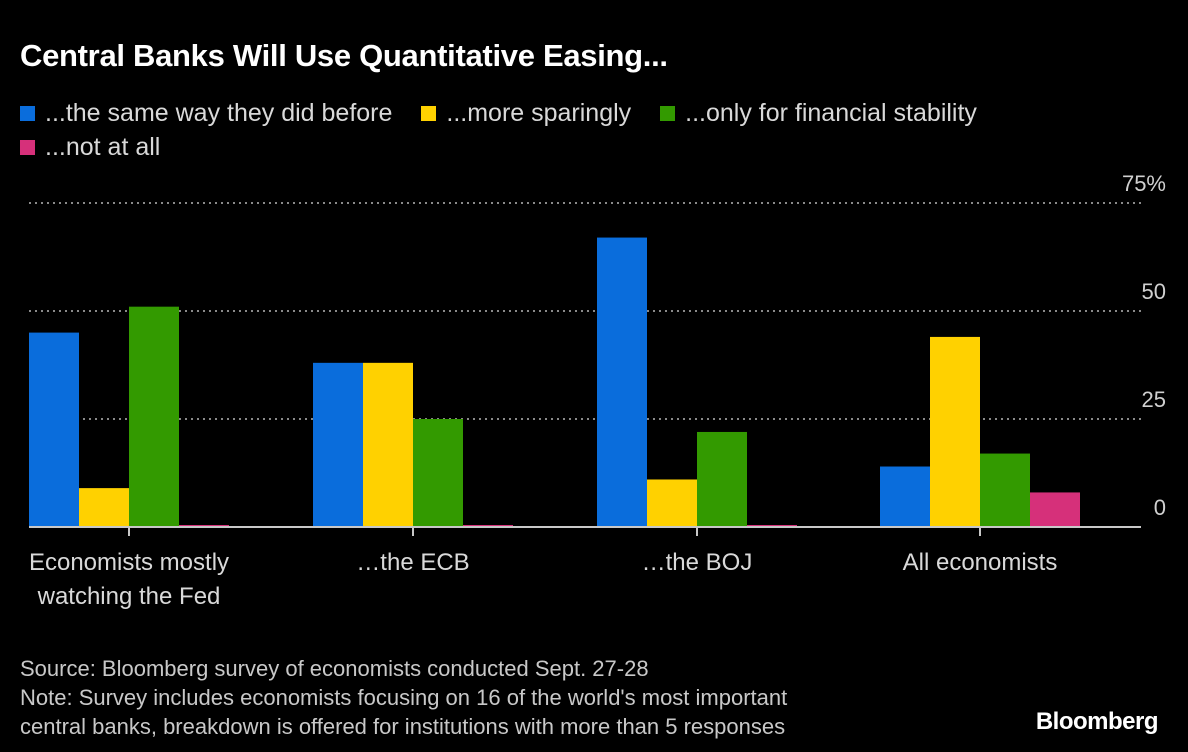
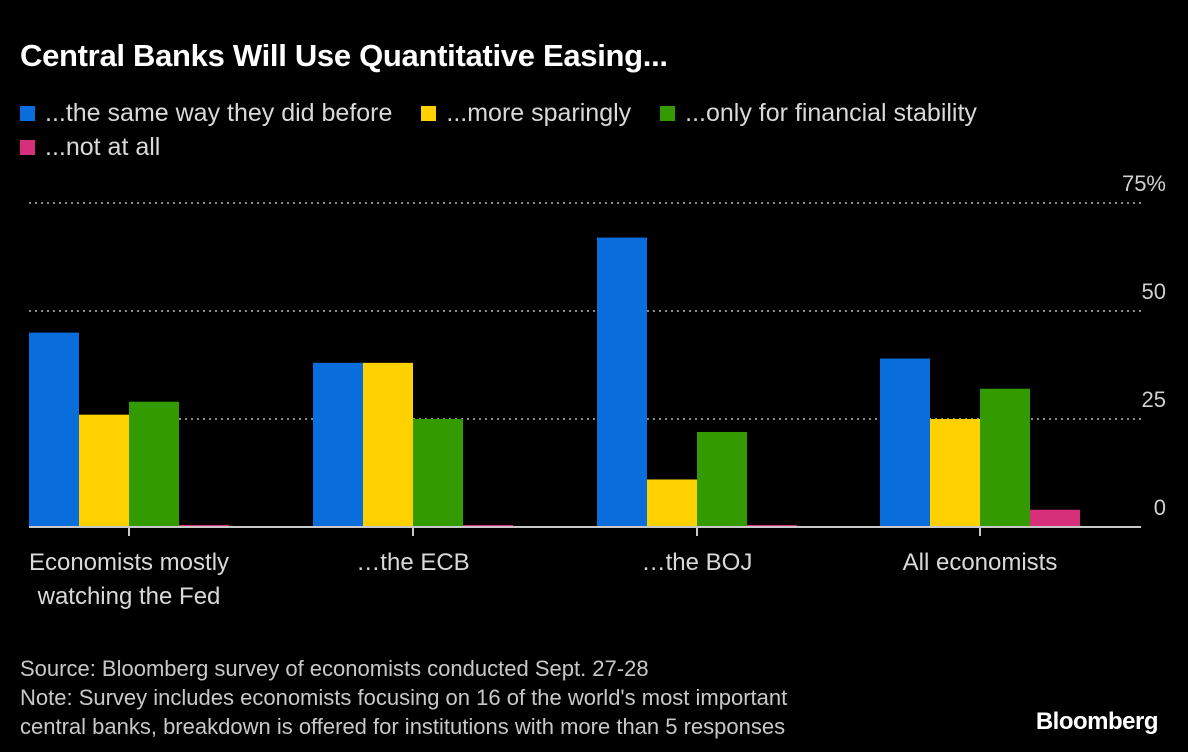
...more sparingly/Economists mostly watching the Fed: 9% -> 26%
...only for financial stability/Economists mostly watching the Fed: 51% -> 29%
...the same way they did before/All economists: 14% -> 39%
...more sparingly/All economists: 44% -> 25%
...only for financial stability/All economists: 17% -> 32%
...not at all/All economists: 8% -> 4%
